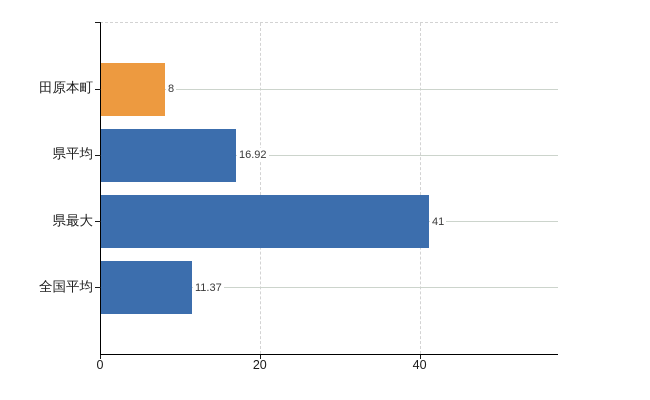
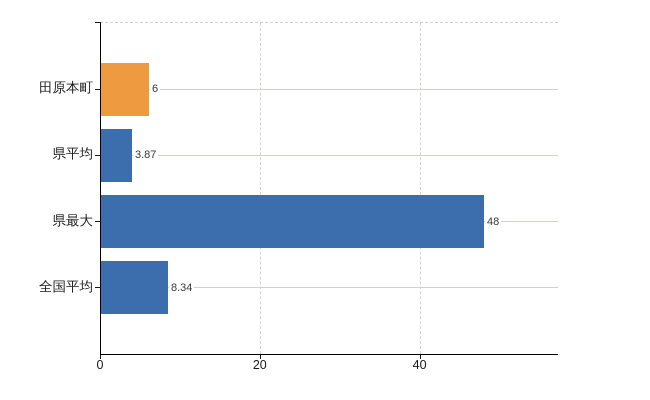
田原本町: 8 -> 6
県平均: 16.92 -> 3.87
県最大: 41 -> 48
全国平均: 11.37 -> 8.34
